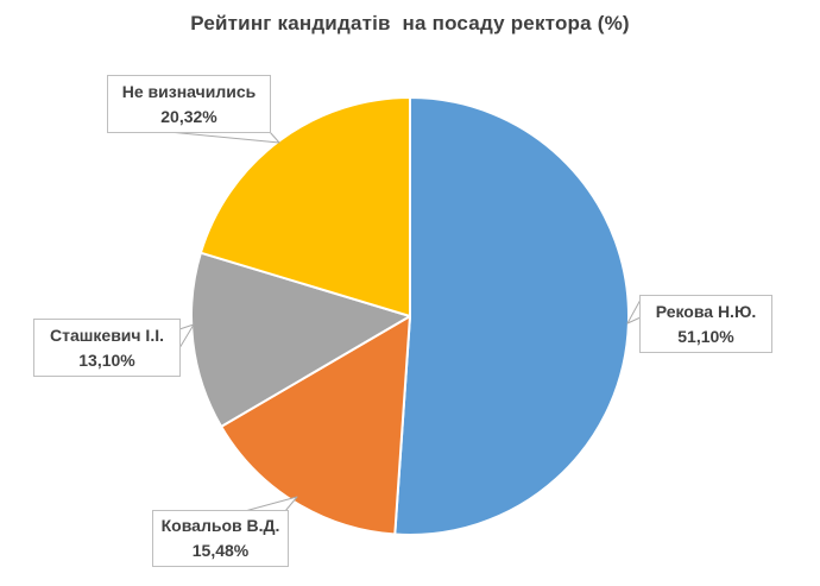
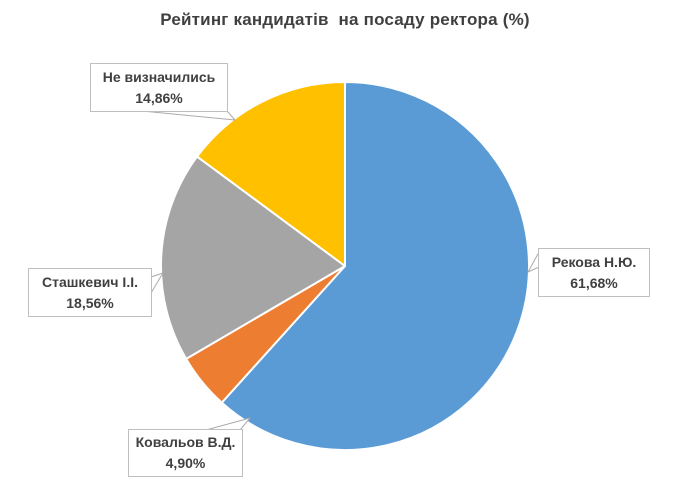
Рекова Н.Ю.: 51,10% -> 61,68%
Ковальов В.Д.: 15,48% -> 4,90%
Сташкевич І.І.: 13,10% -> 18,56%
Не визначились: 20,32% -> 14,86%
